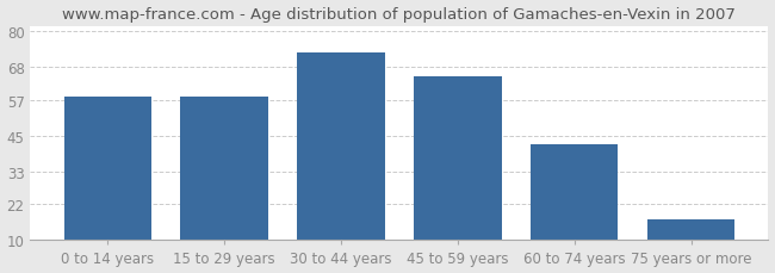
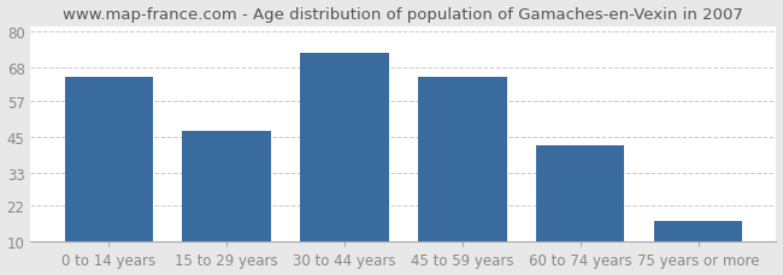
0 to 14 years: 58 -> 65
15 to 29 years: 58 -> 47
